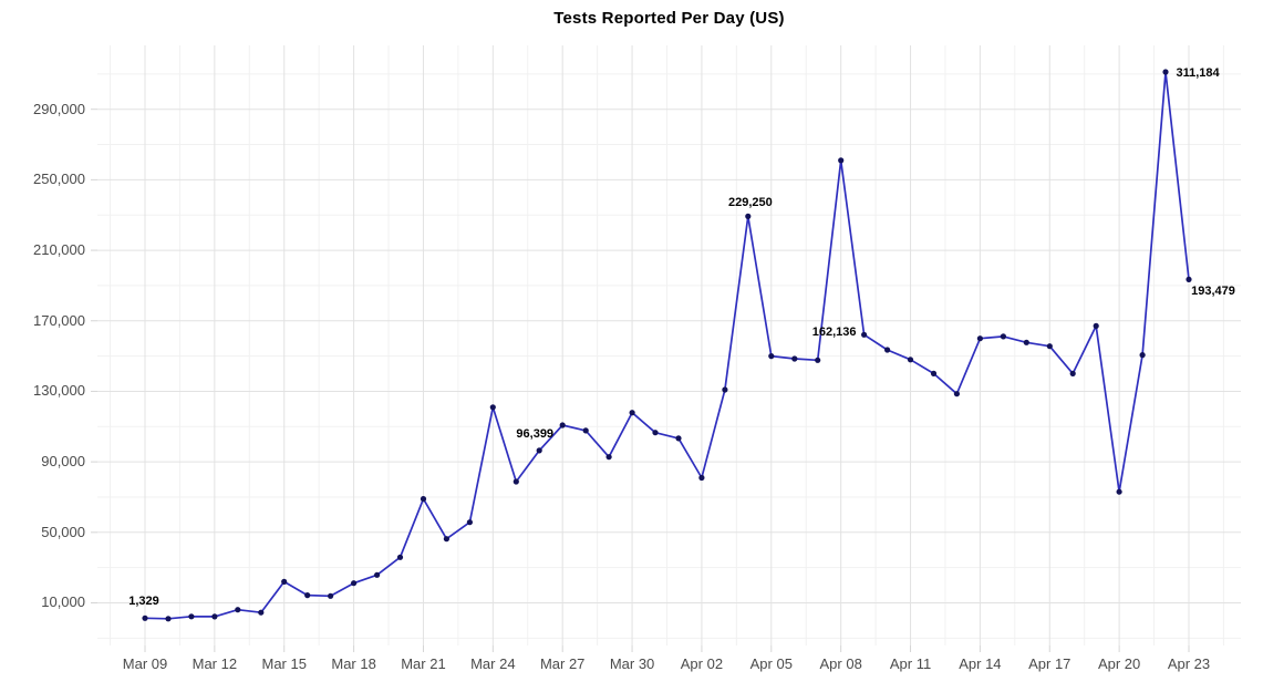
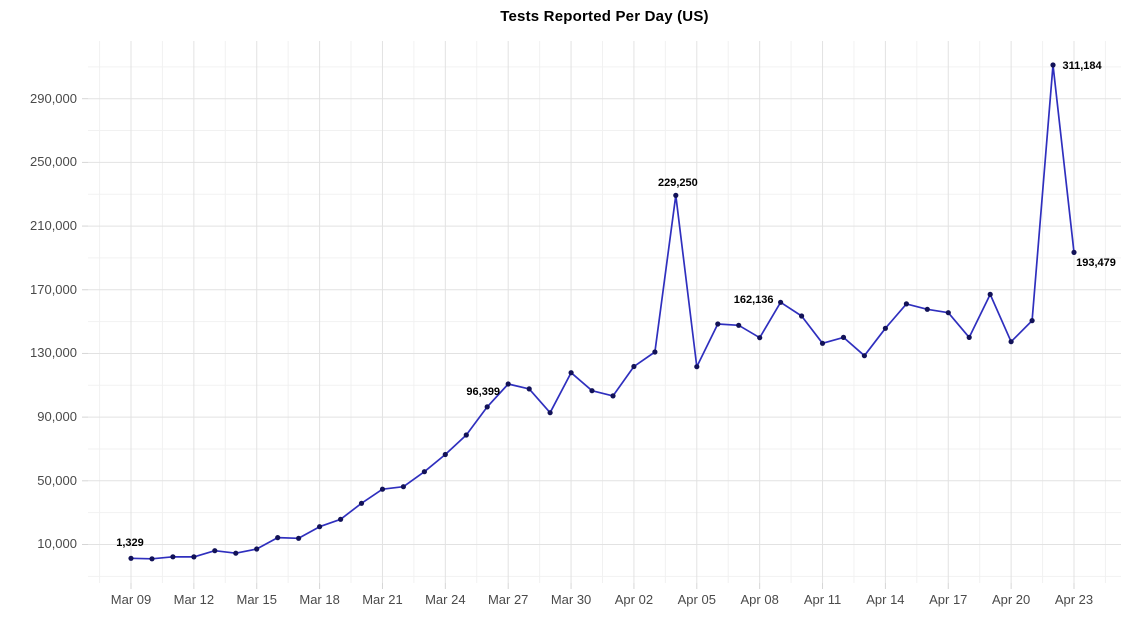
Mar 15: 22000 -> 7000
Mar 21: 69000 -> 45000
Mar 24: 121000 -> 66000
Apr 02: 81000 -> 122000
Apr 05: 150000 -> 122000
Apr 08: 261000 -> 140000
Apr 11: 148000 -> 136000
Apr 14: 160000 -> 146000
Apr 20: 73000 -> 137000
